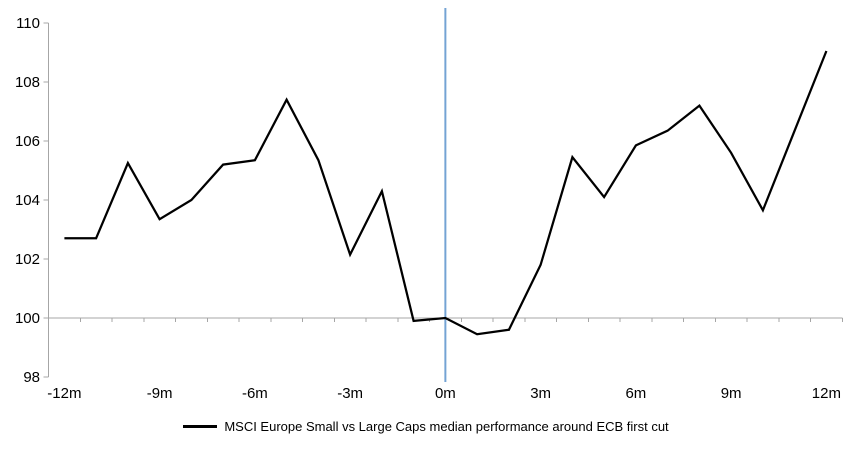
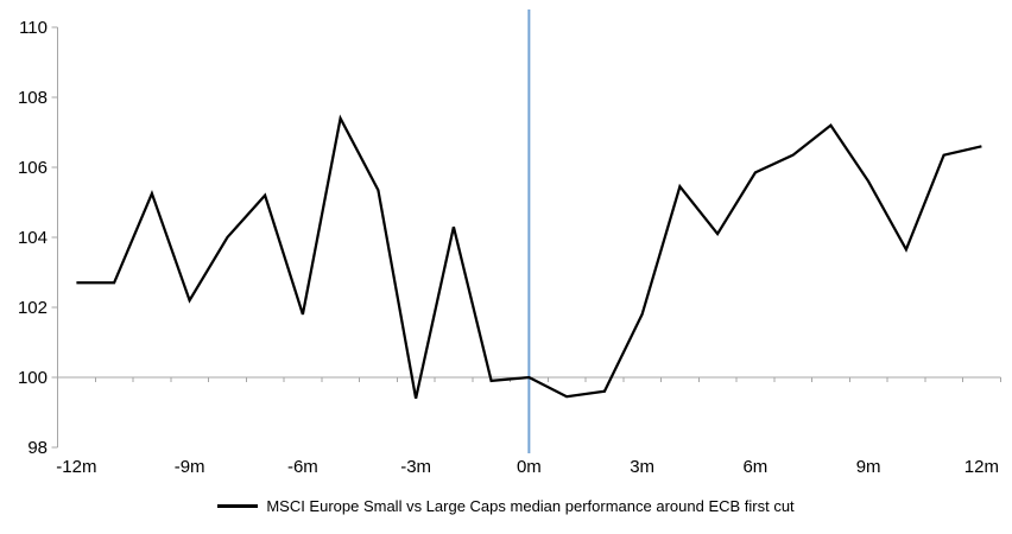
-9m: 103.3 -> 102.2
-6m: 105.3 -> 101.8
-3m: 102.2 -> 99.4
12m: 109.0 -> 106.6
